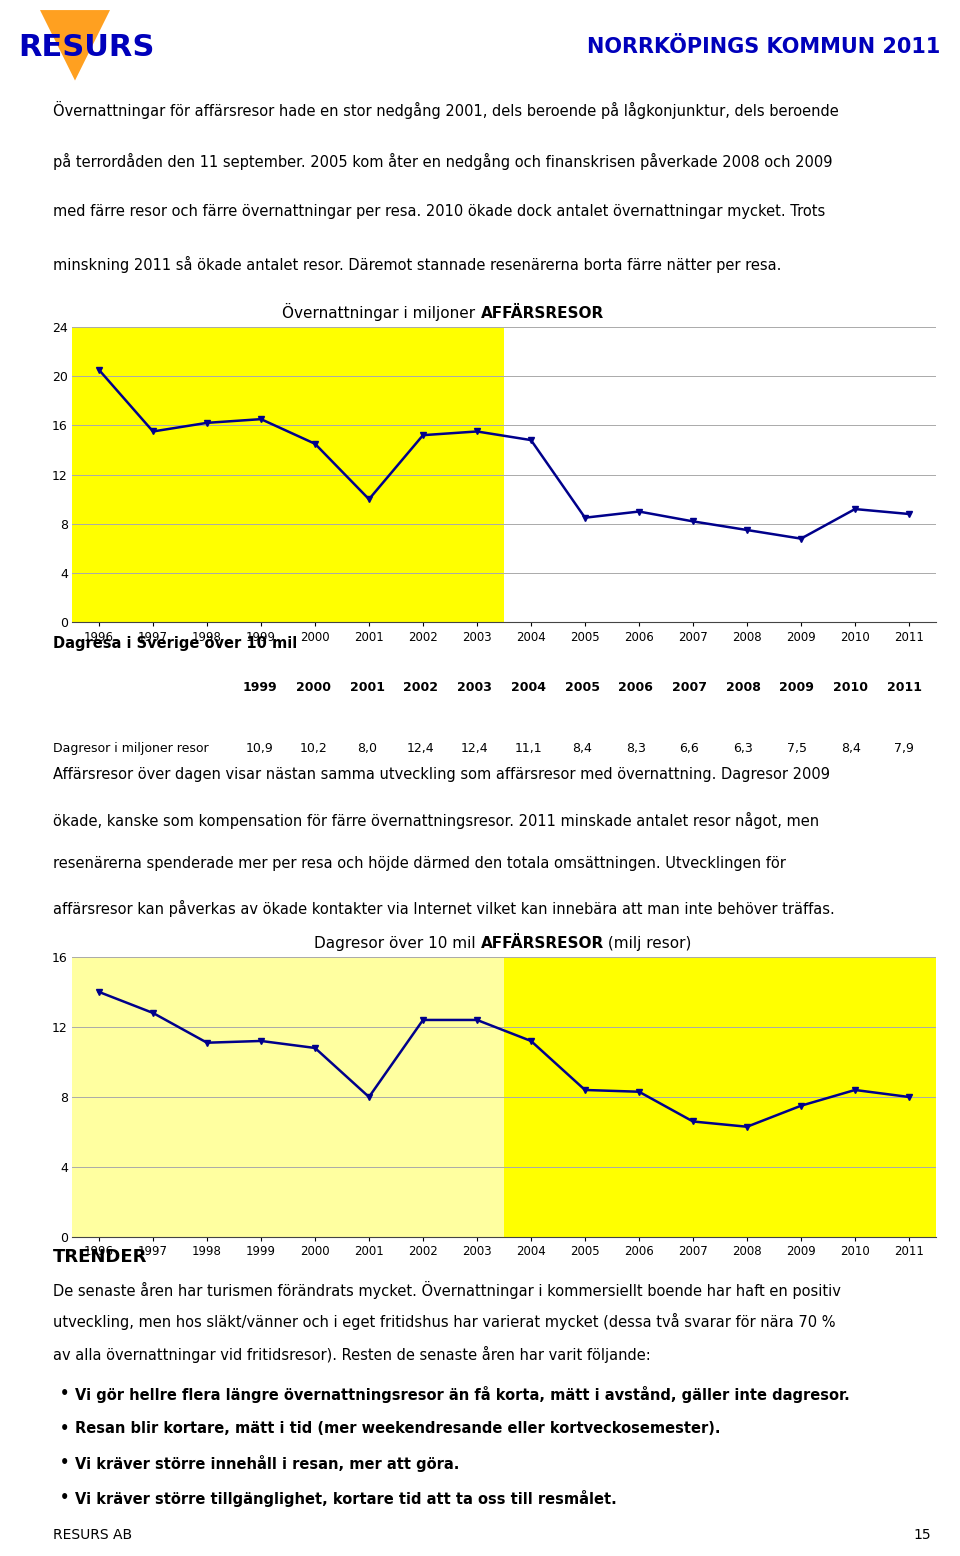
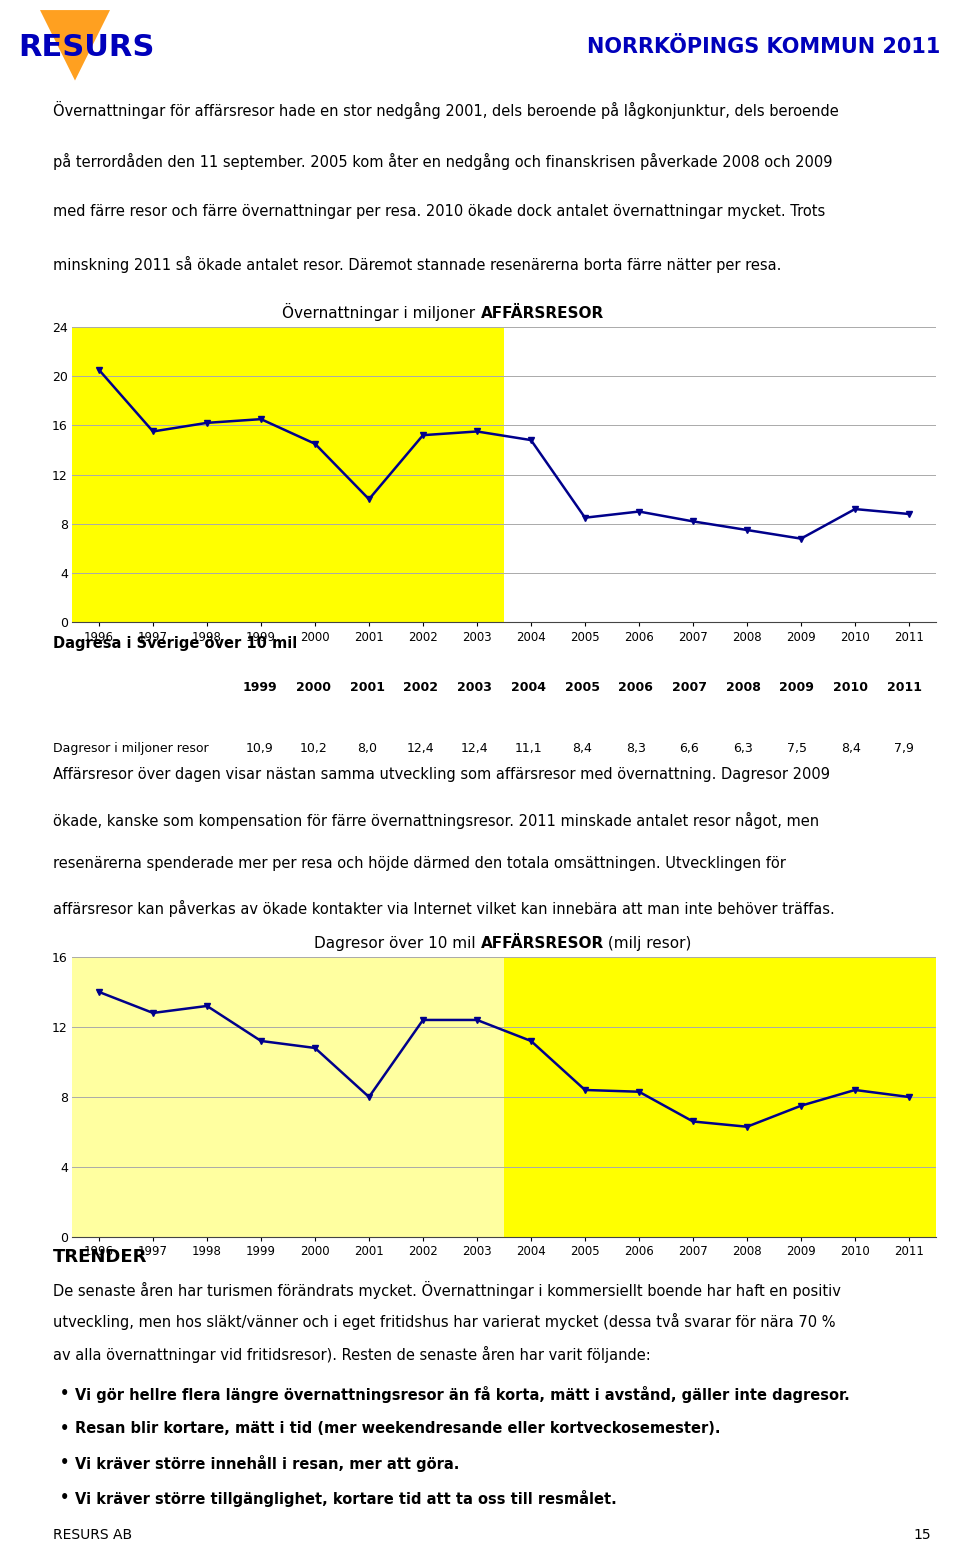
1998: 11.1 -> 13.2
